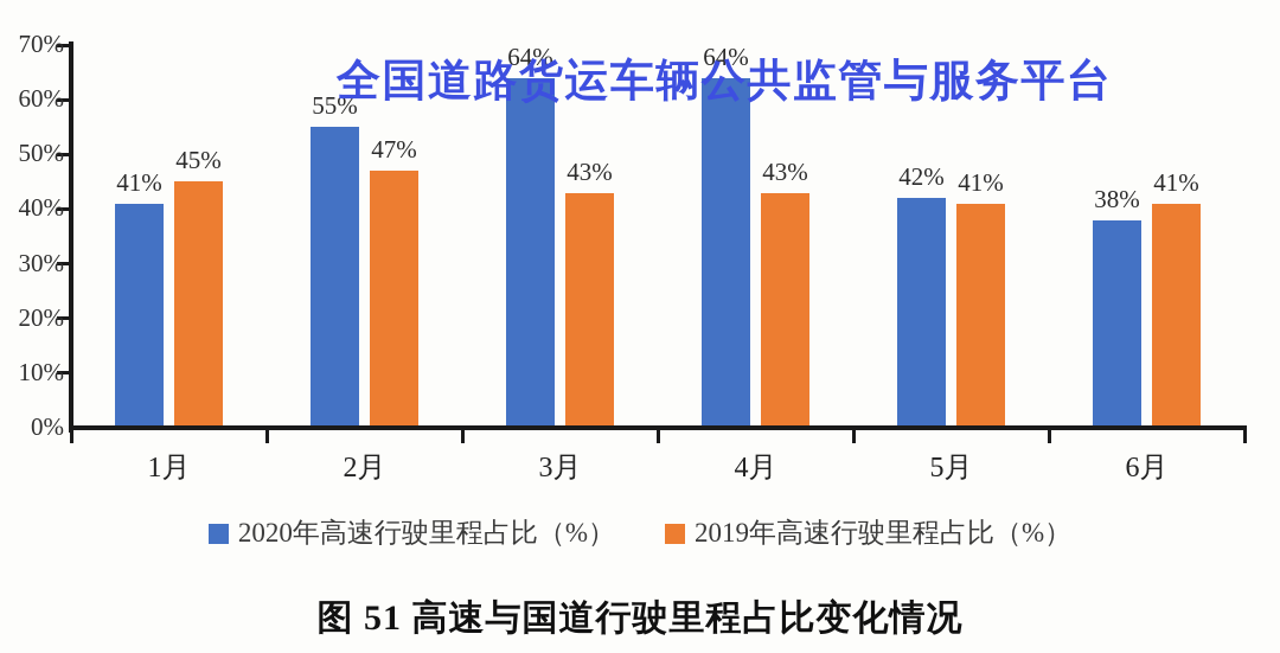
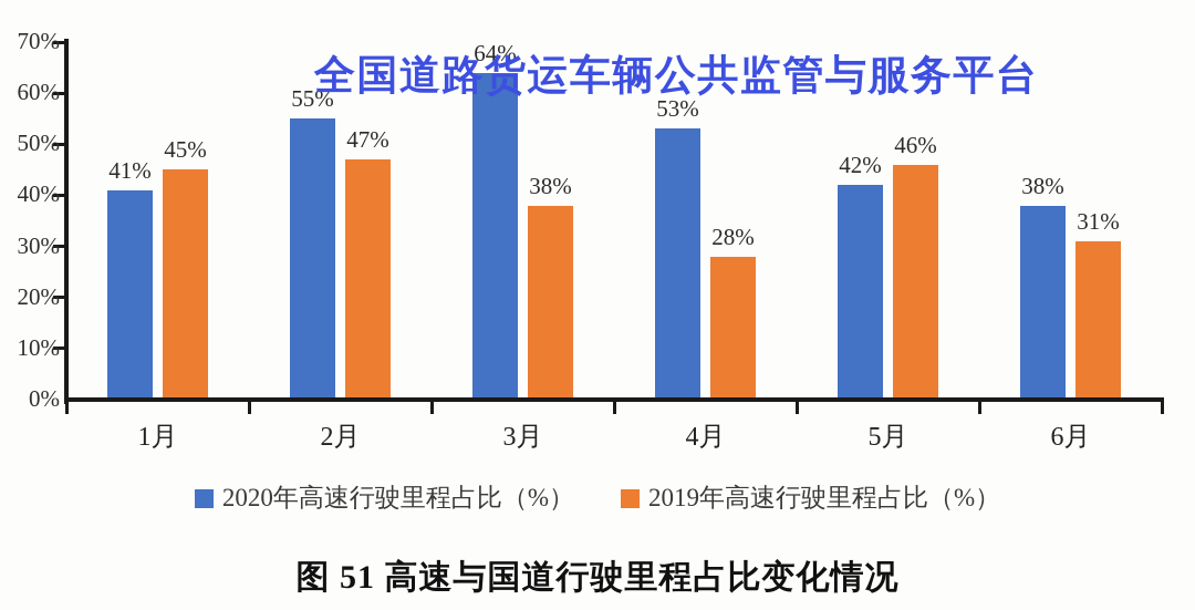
2019年高速行驶里程占比（%）/3月: 43% -> 38%
2020年高速行驶里程占比（%）/4月: 64% -> 53%
2019年高速行驶里程占比（%）/4月: 43% -> 28%
2019年高速行驶里程占比（%）/5月: 41% -> 46%
2019年高速行驶里程占比（%）/6月: 41% -> 31%
